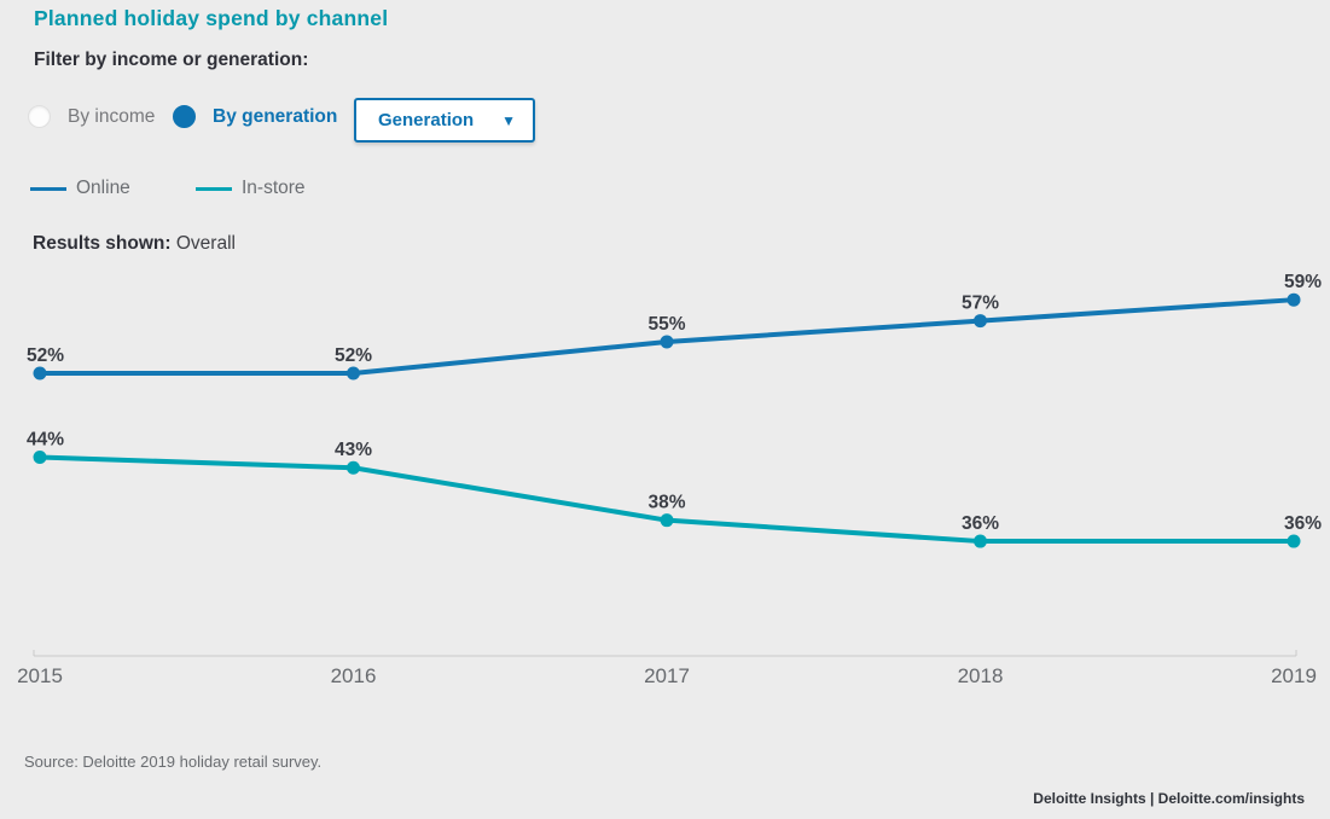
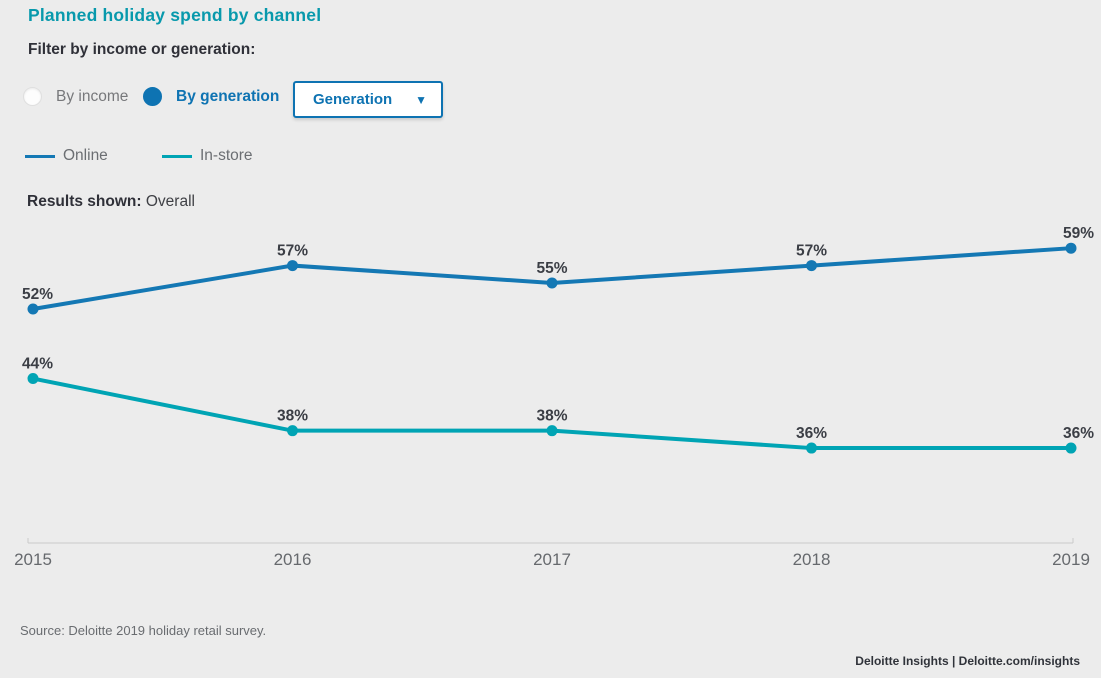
Online/2016: 52% -> 57%
In-store/2016: 43% -> 38%
